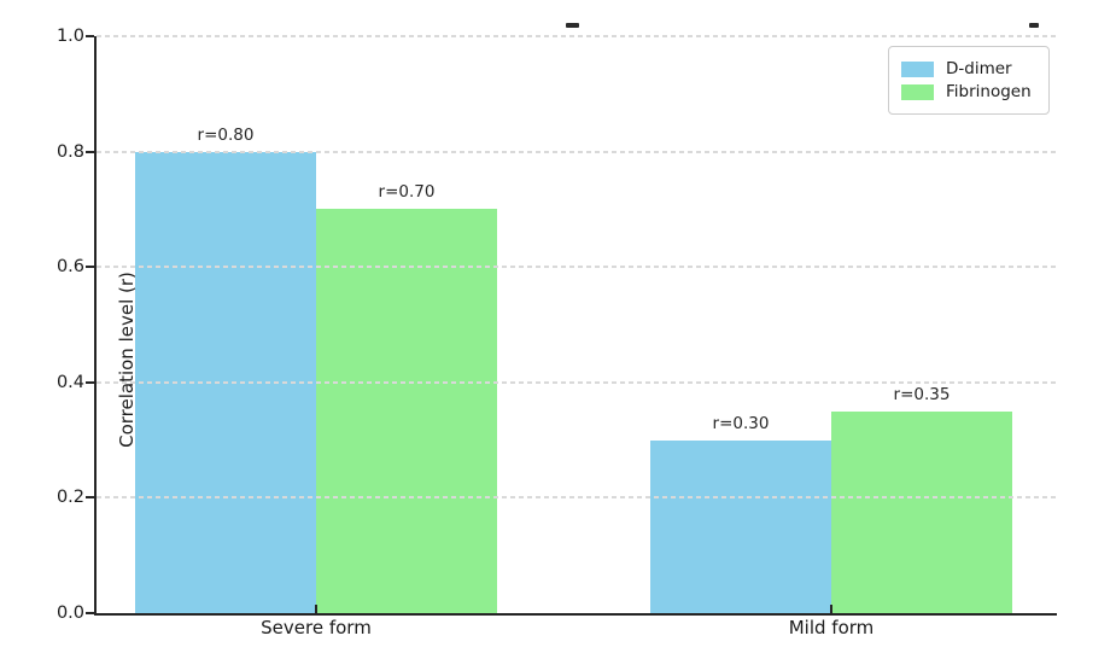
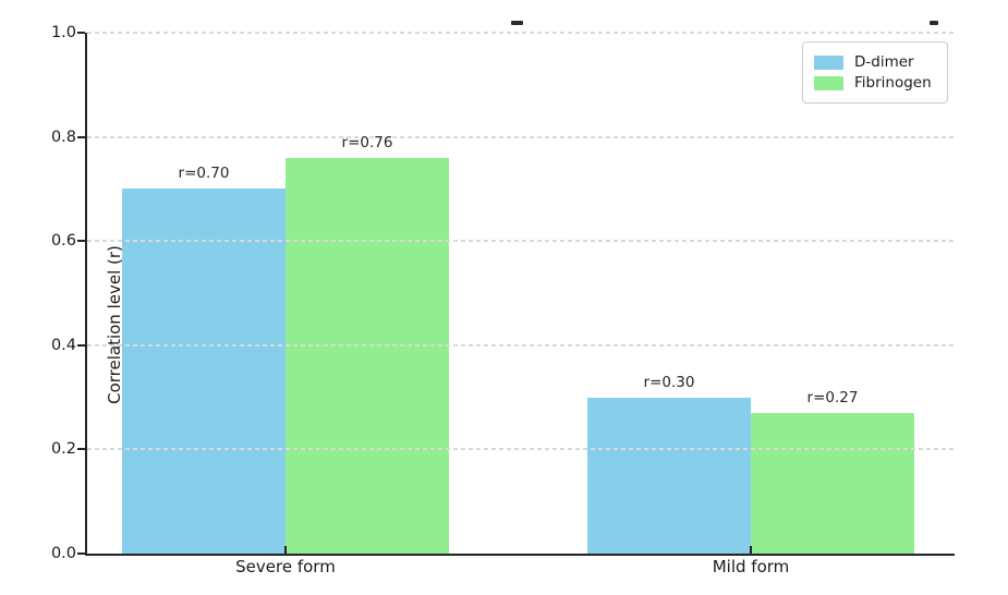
D-dimer/Severe form: 0.80 -> 0.70
Fibrinogen/Severe form: 0.70 -> 0.76
Fibrinogen/Mild form: 0.35 -> 0.27
